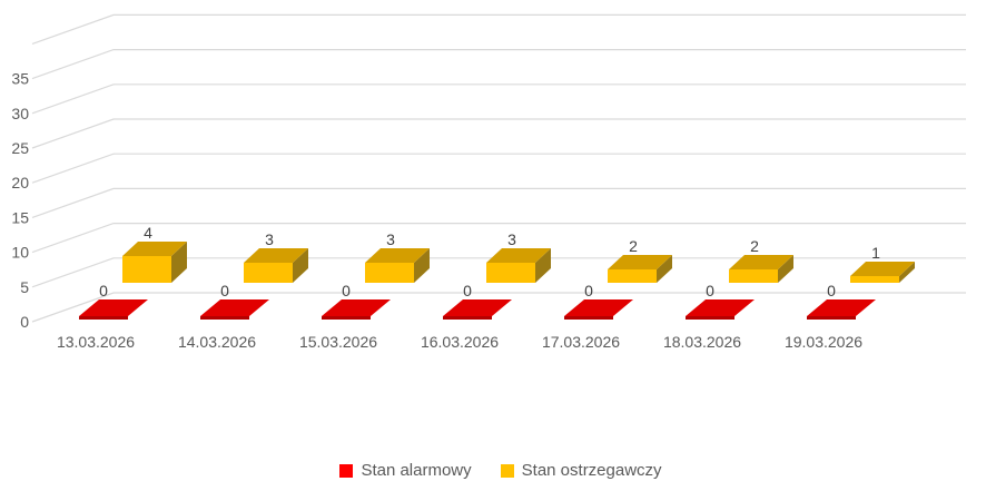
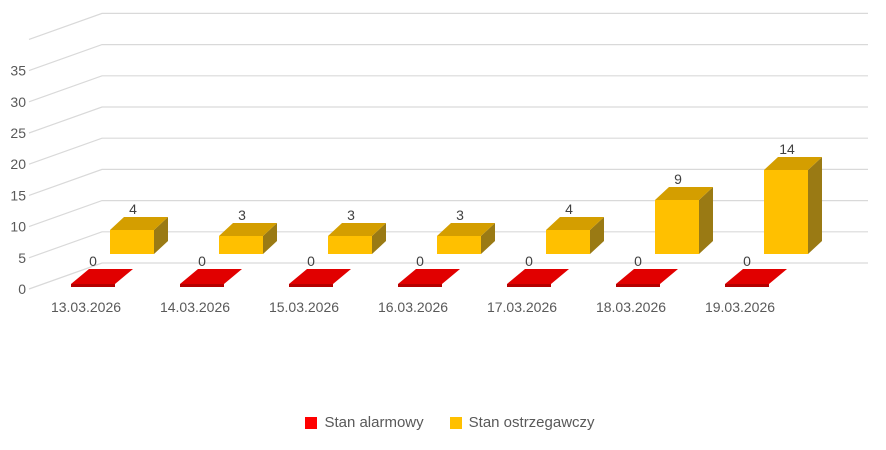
Stan ostrzegawczy/17.03.2026: 2 -> 4
Stan ostrzegawczy/18.03.2026: 2 -> 9
Stan ostrzegawczy/19.03.2026: 1 -> 14
